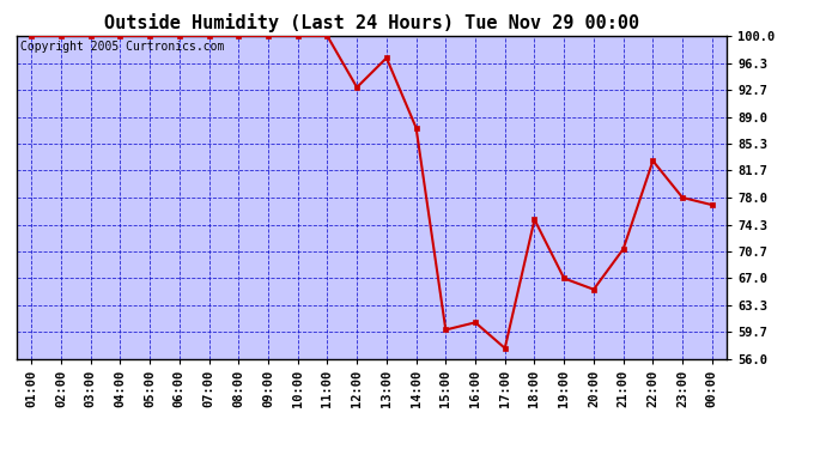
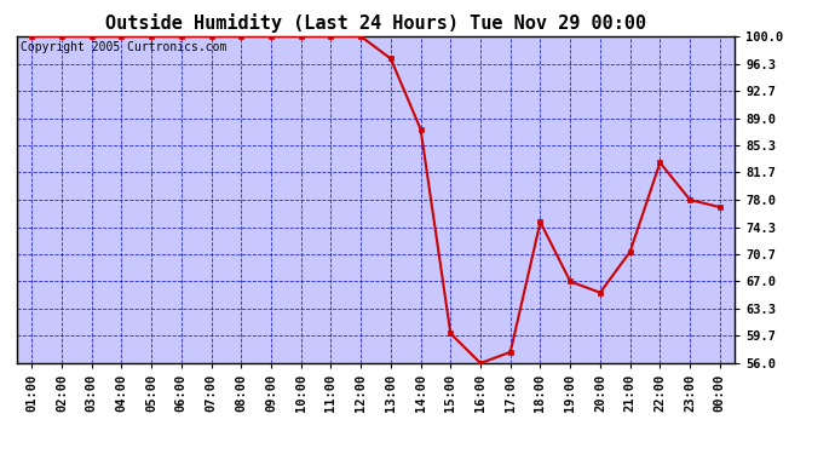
12:00: 93.0 -> 100.0
16:00: 61.0 -> 56.0
